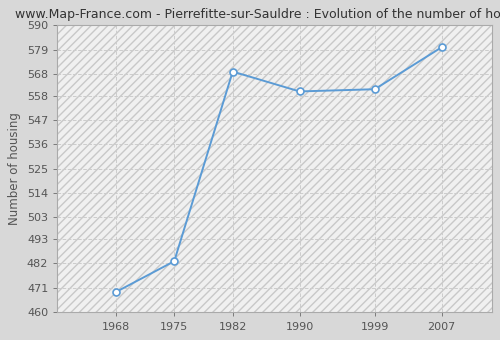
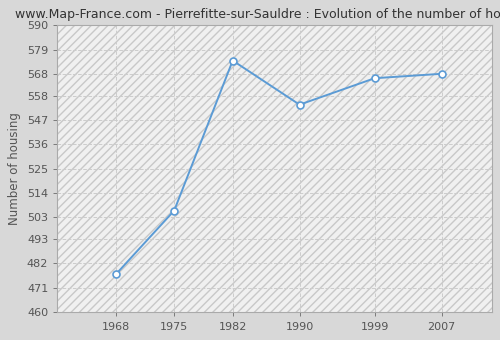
1968: 469 -> 477
1975: 483 -> 506
1982: 569 -> 574
1990: 560 -> 554
1999: 561 -> 566
2007: 580 -> 568
